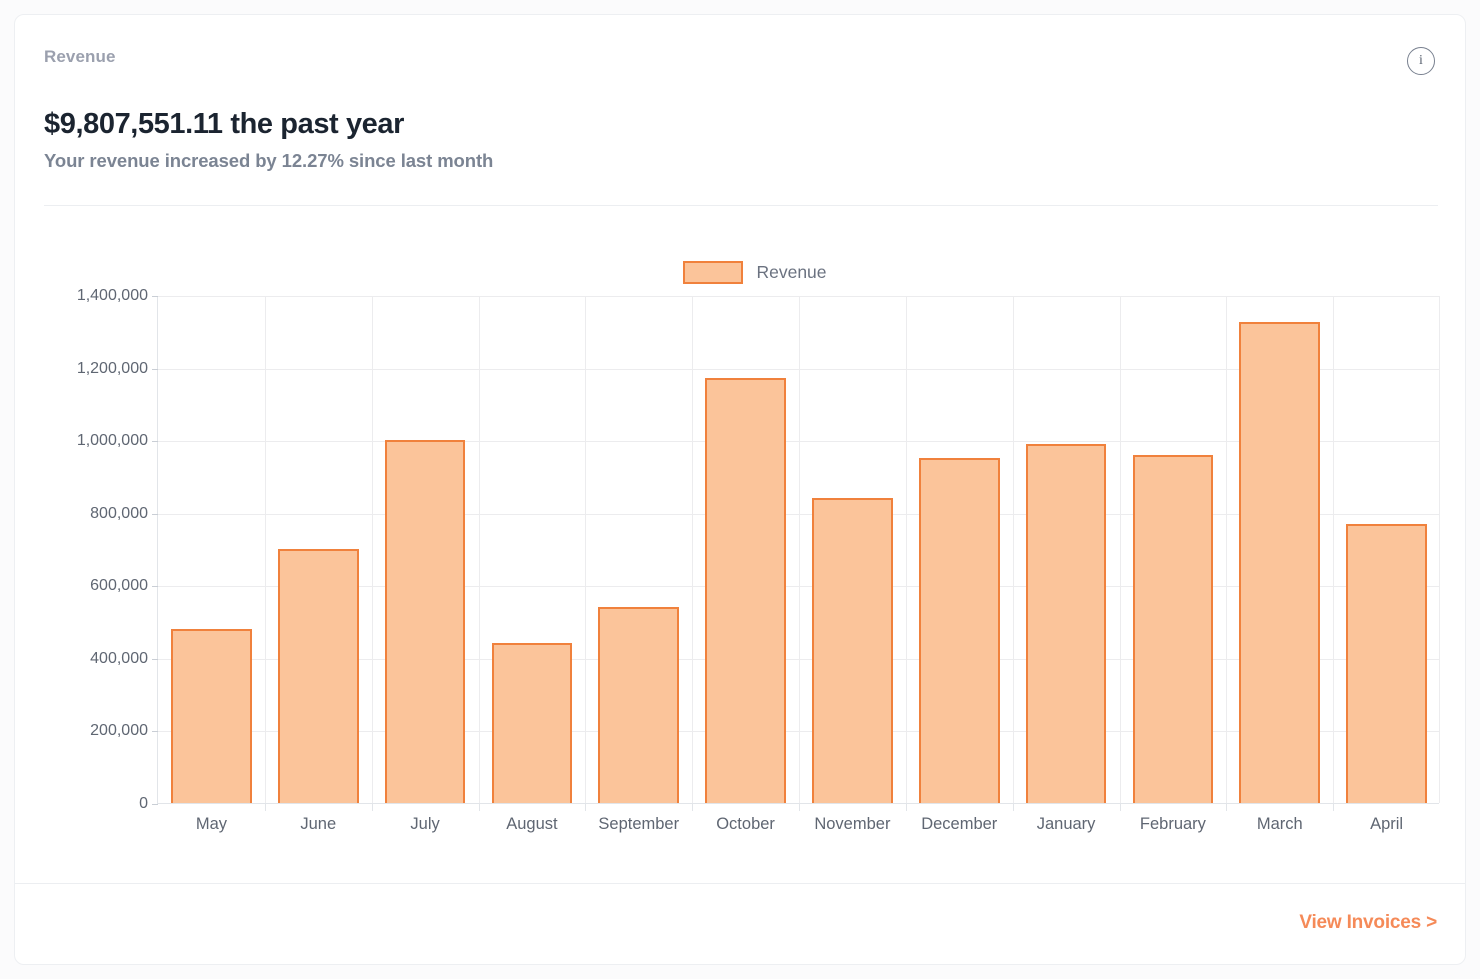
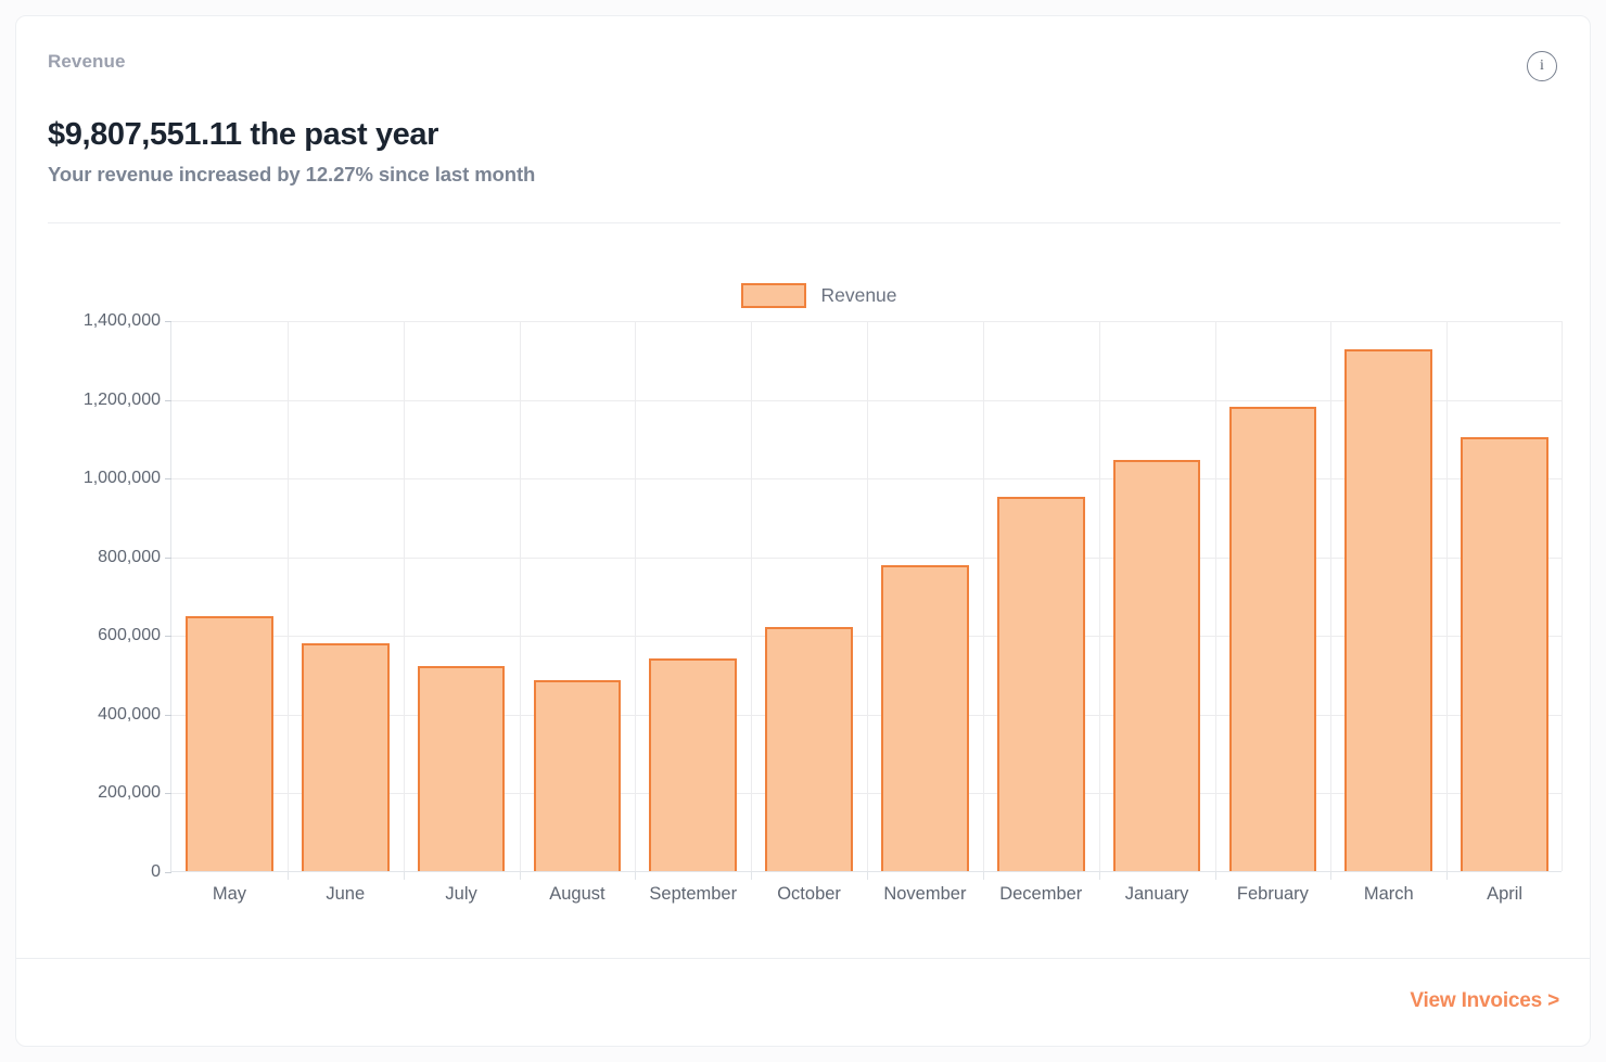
May: 480000 -> 650000
June: 700000 -> 580000
July: 1000000 -> 520000
August: 440000 -> 480000
October: 1170000 -> 620000
November: 840000 -> 780000
January: 990000 -> 1040000
February: 960000 -> 1180000
April: 770000 -> 1100000
